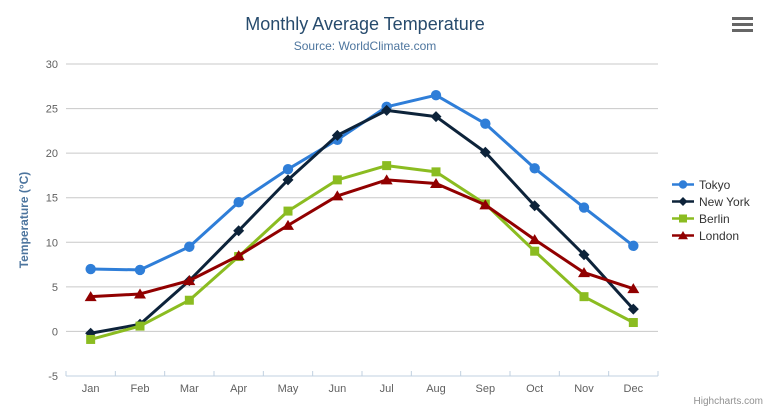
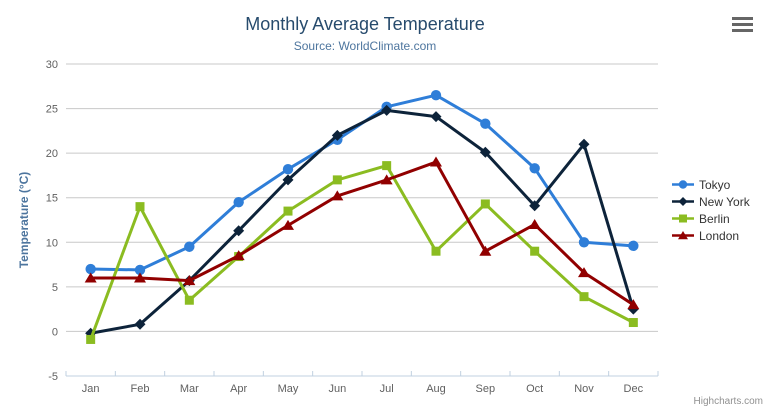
London/Jan: 4 -> 6
Berlin/Feb: 1 -> 14
London/Feb: 4 -> 6
Berlin/Aug: 18 -> 9
London/Aug: 17 -> 19
London/Sep: 14 -> 9
London/Oct: 10 -> 12
Tokyo/Nov: 14 -> 10
New York/Nov: 9 -> 21
London/Dec: 5 -> 3
